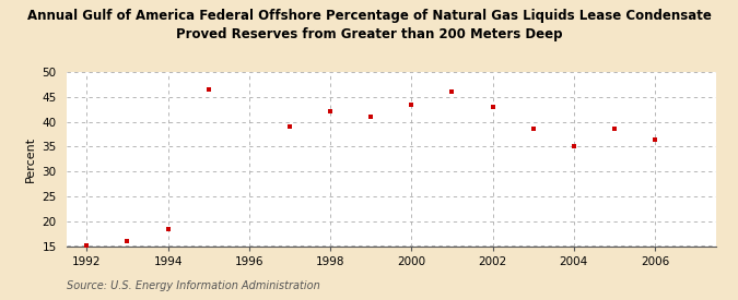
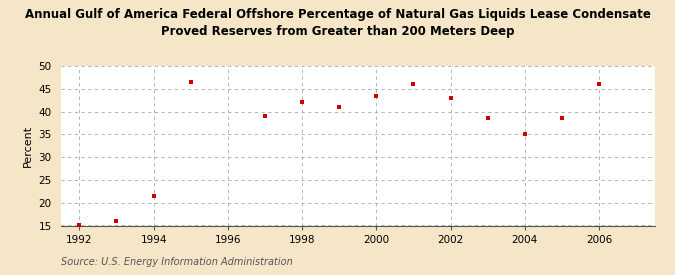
1994: 18.5 -> 21.5
2006: 36.5 -> 46.0
